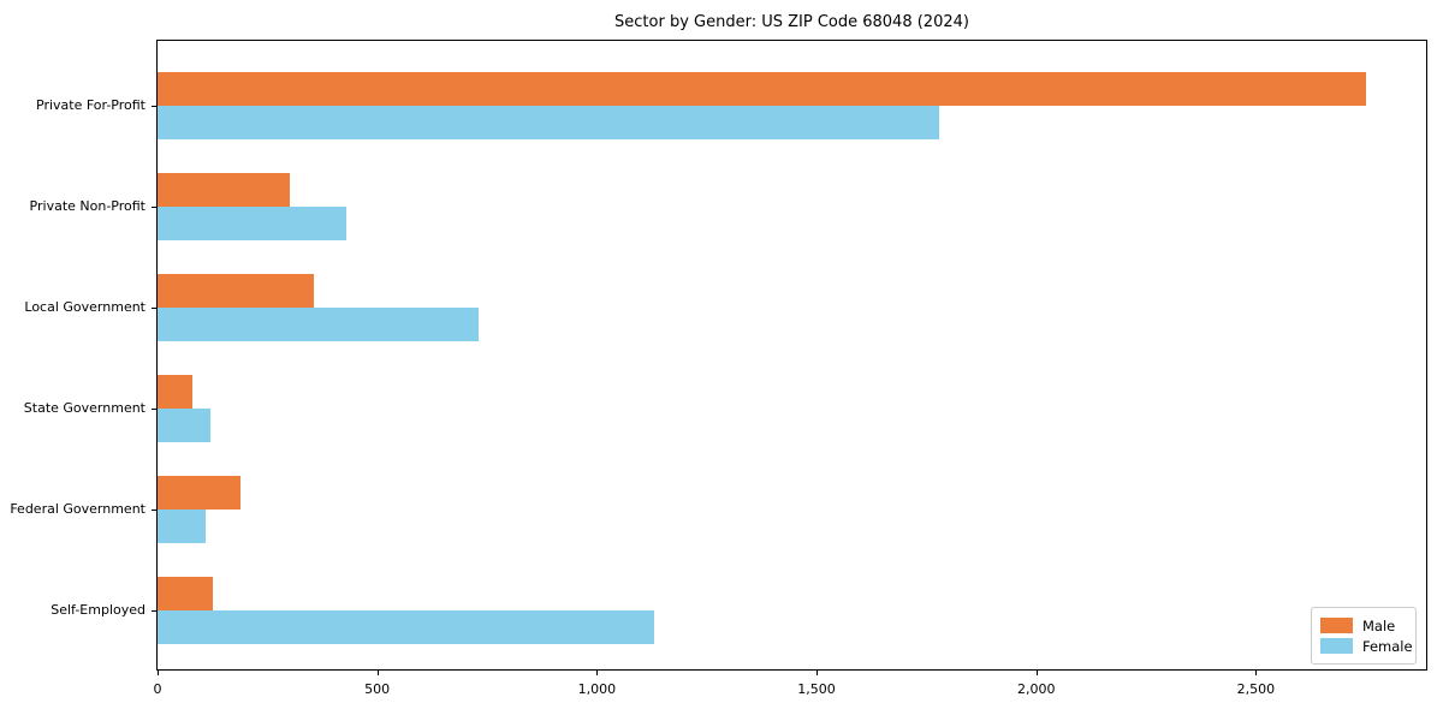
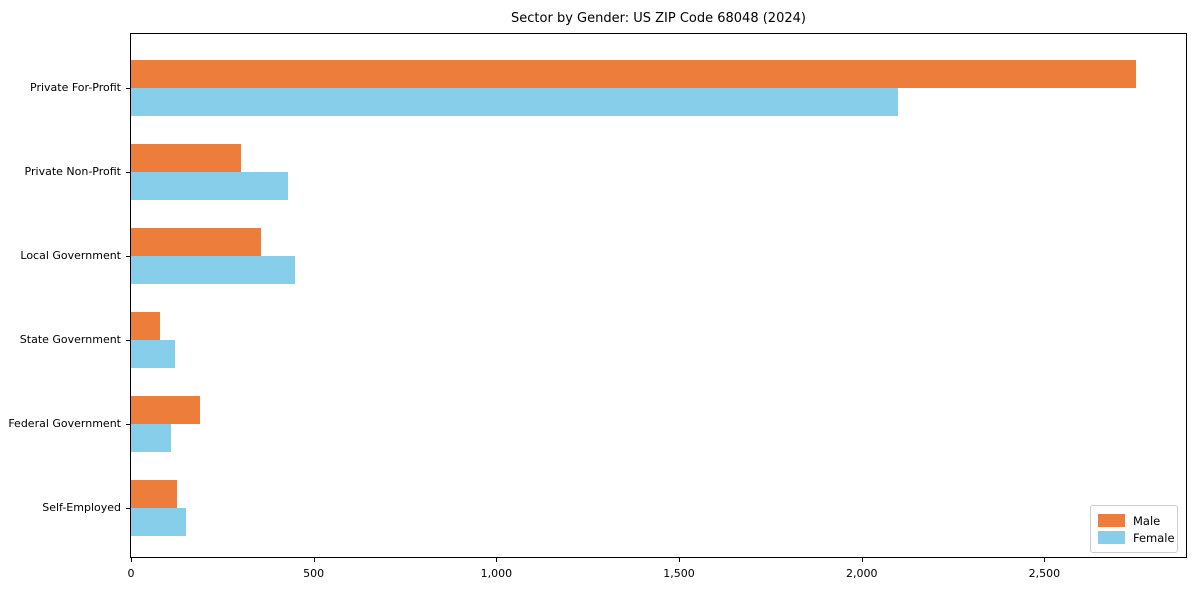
Female/Private For-Profit: 1780 -> 2100
Female/Local Government: 730 -> 450
Female/Self-Employed: 1130 -> 150
